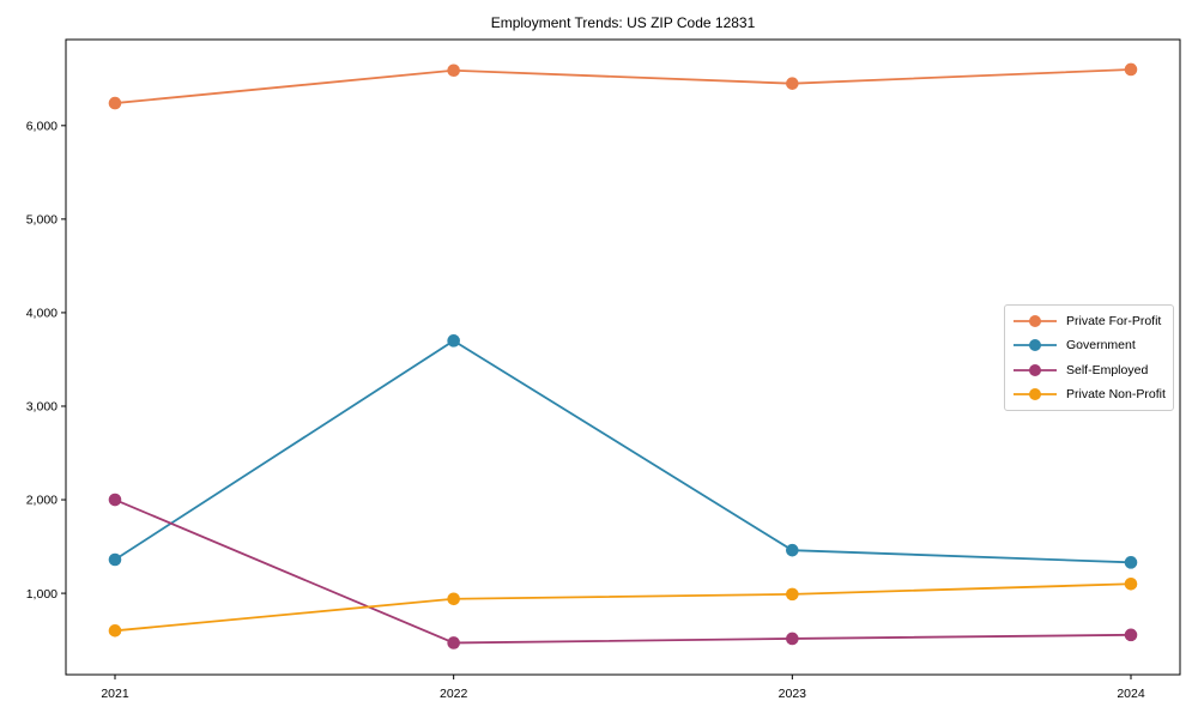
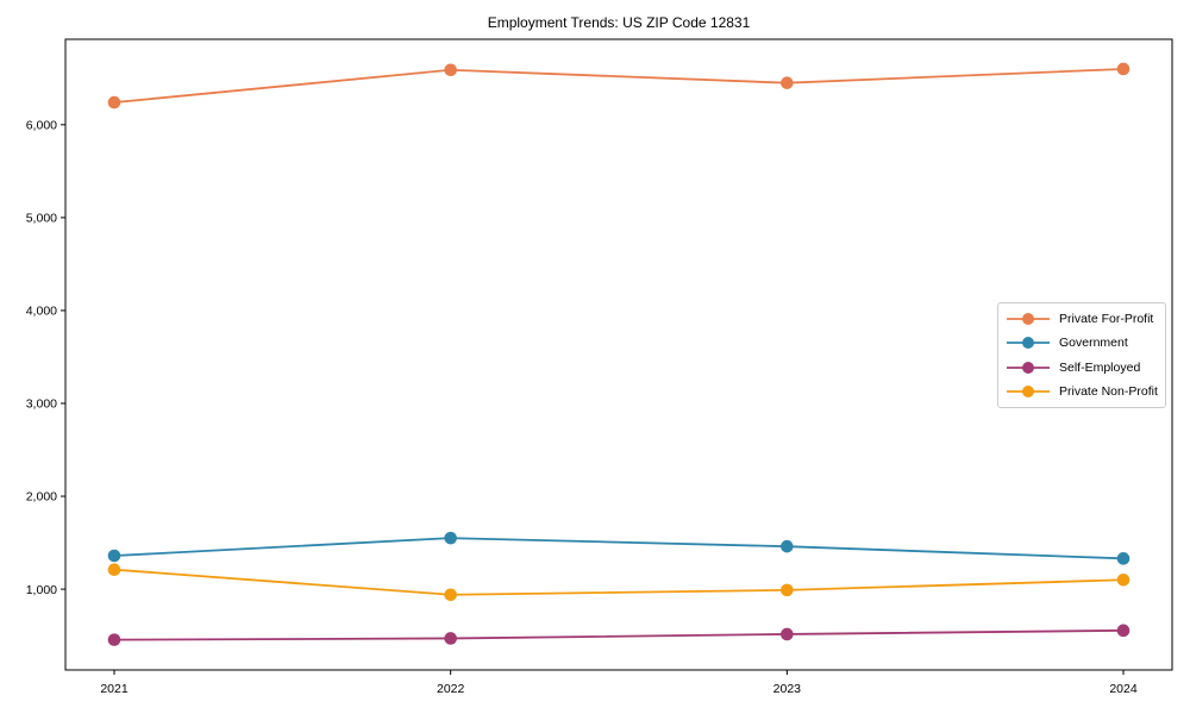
Self-Employed/2021: 2000 -> 500
Private Non-Profit/2021: 600 -> 1200
Government/2022: 3700 -> 1600
